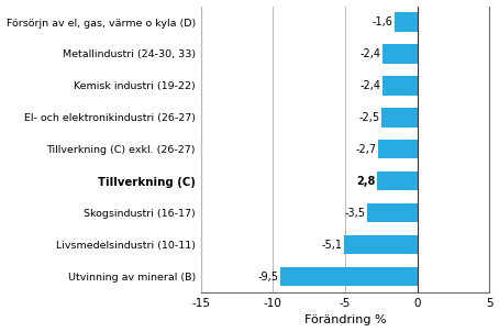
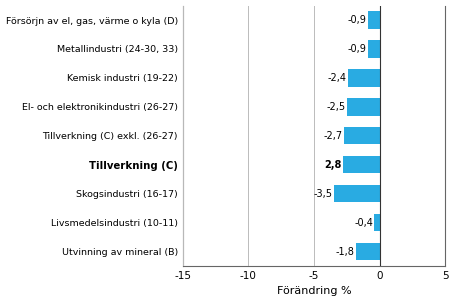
Försörjn av el, gas, värme o kyla (D): -1,6 -> -0,9
Metallindustri (24-30, 33): -2,4 -> -0,9
Livsmedelsindustri (10-11): -5,1 -> -0,4
Utvinning av mineral (B): -9,5 -> -1,8
